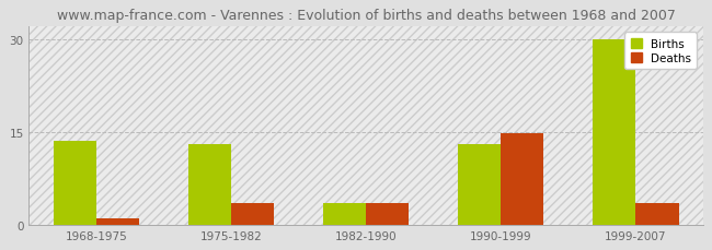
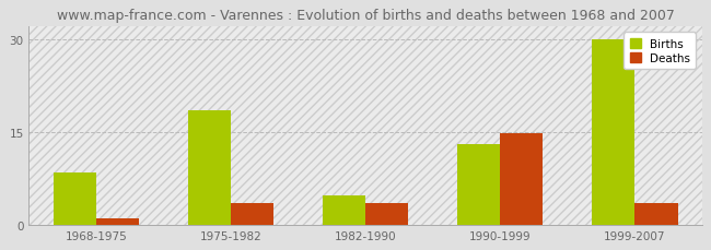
Births/1968-1975: 13.5 -> 8.4
Births/1975-1982: 13.0 -> 18.4
Births/1982-1990: 3.5 -> 4.8
